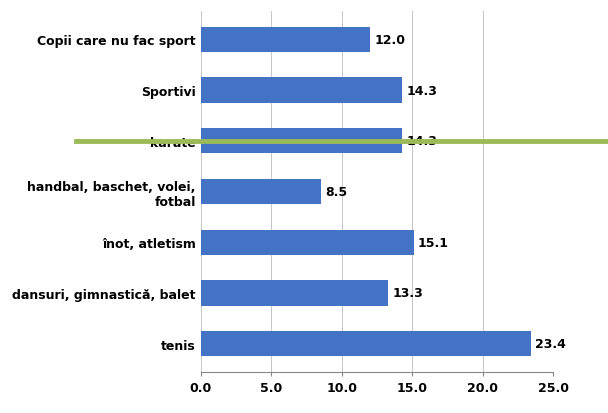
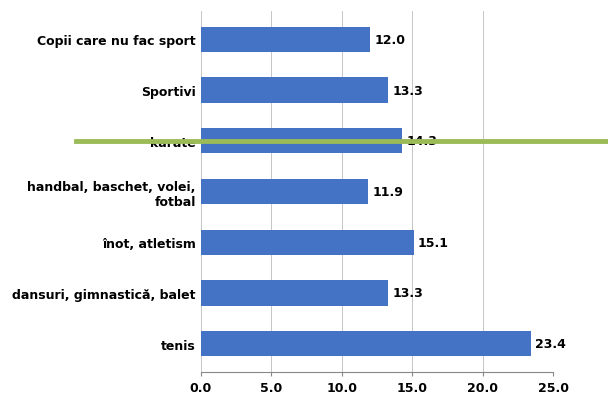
Sportivi: 14.3 -> 13.3
handbal, baschet, volei, fotbal: 8.5 -> 11.9
